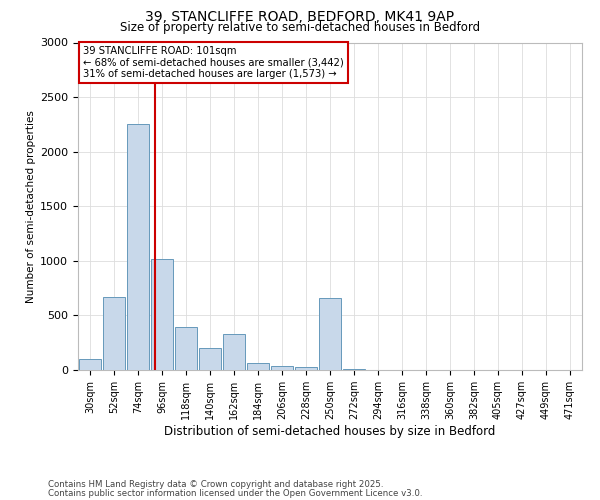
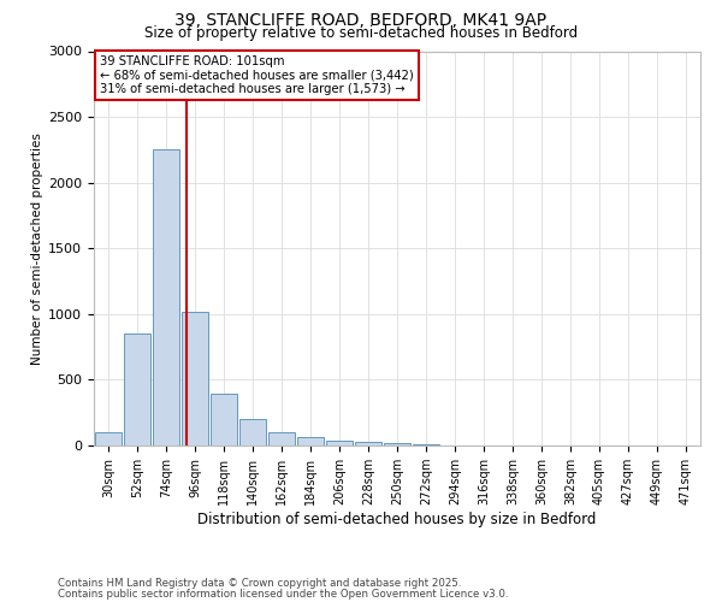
52sqm: 670 -> 850
162sqm: 330 -> 100
250sqm: 660 -> 20
